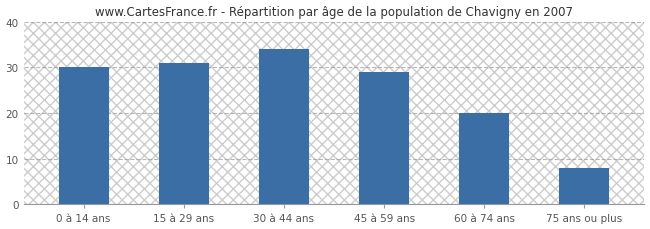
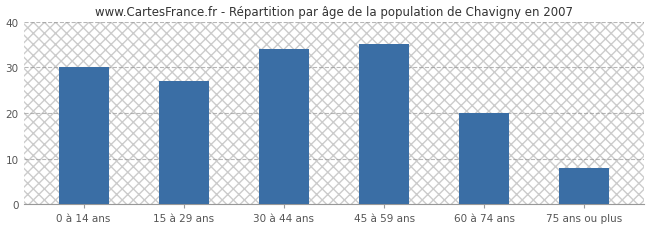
15 à 29 ans: 31 -> 27
45 à 59 ans: 29 -> 35
